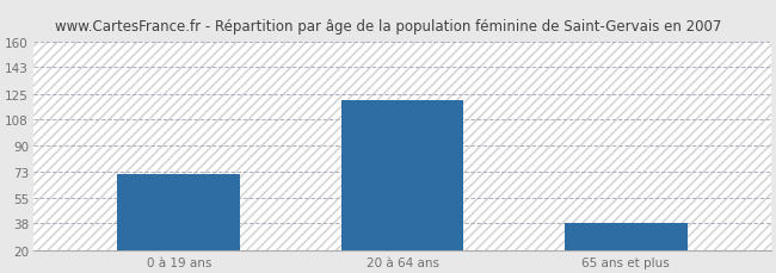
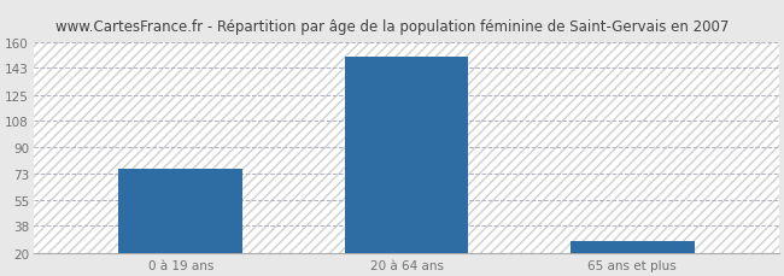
0 à 19 ans: 71 -> 76
20 à 64 ans: 121 -> 150
65 ans et plus: 38 -> 28
